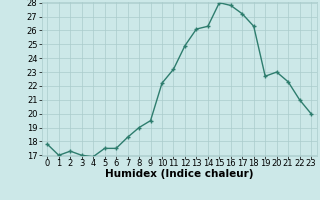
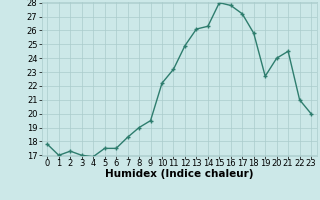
18: 26.3 -> 25.8
20: 23.0 -> 24.0
21: 22.3 -> 24.5
